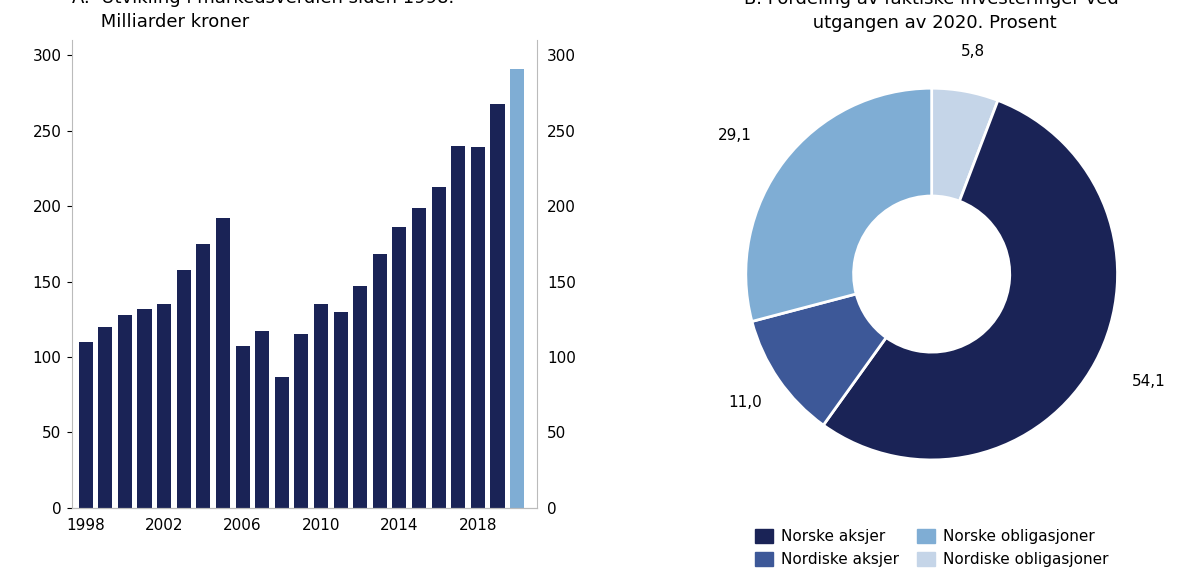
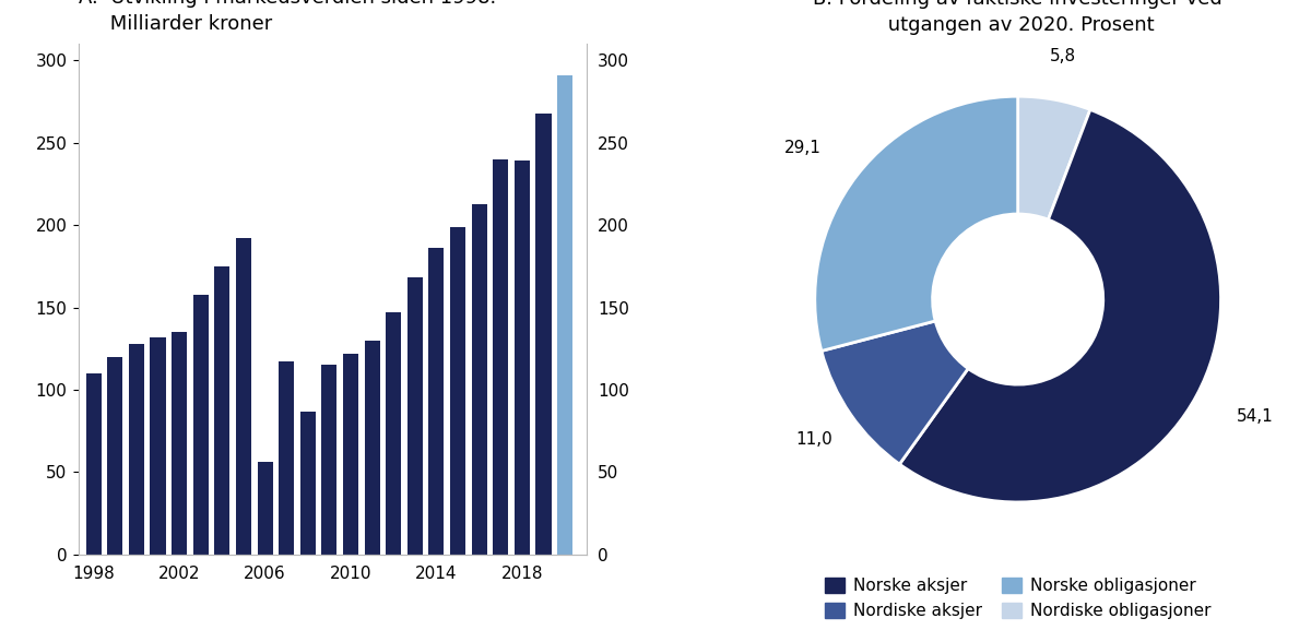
2006: 107 -> 56
2010: 135 -> 122
